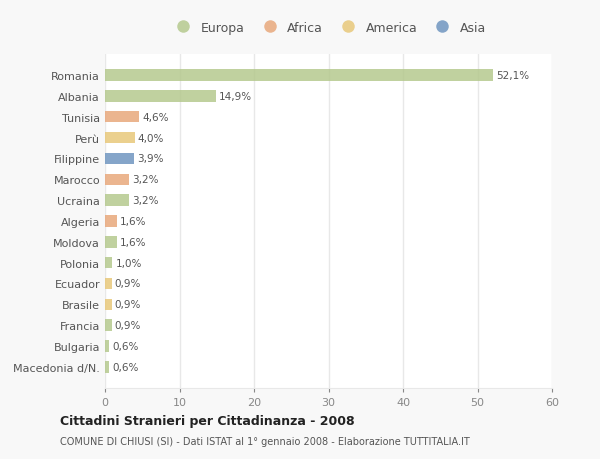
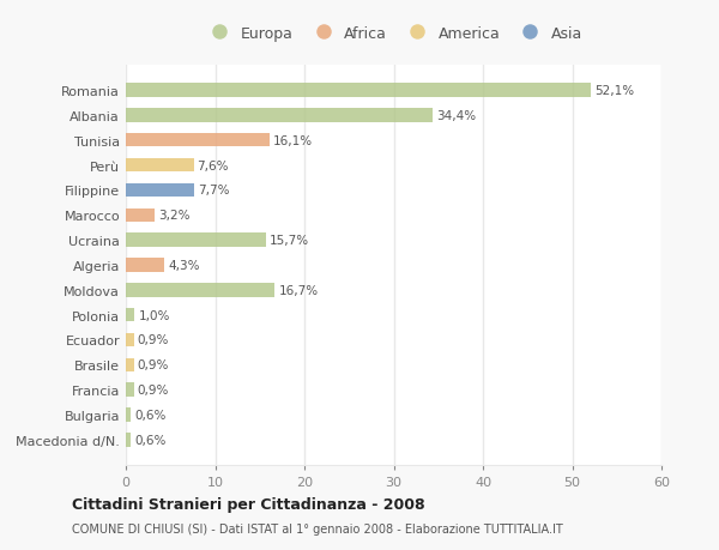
Albania: 14,9% -> 34,4%
Tunisia: 4,6% -> 16,1%
Perù: 4,0% -> 7,6%
Filippine: 3,9% -> 7,7%
Ucraina: 3,2% -> 15,7%
Algeria: 1,6% -> 4,3%
Moldova: 1,6% -> 16,7%
